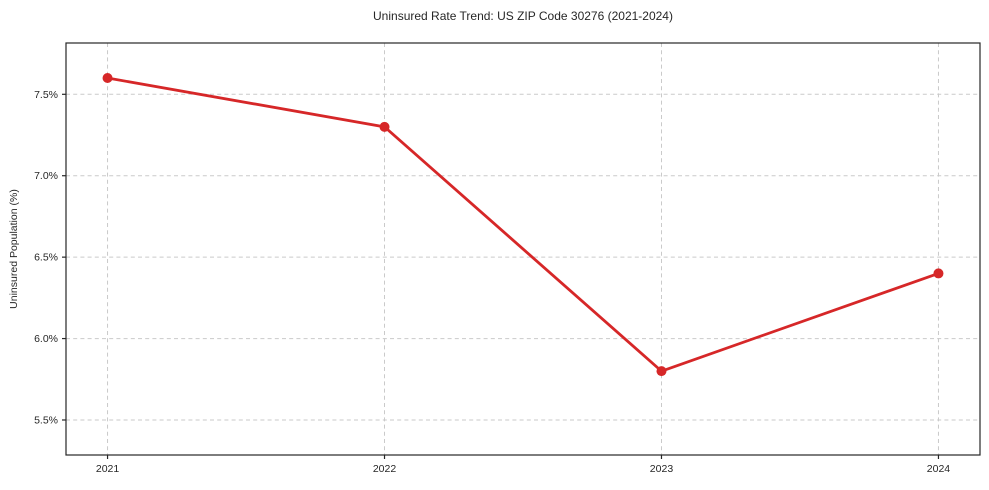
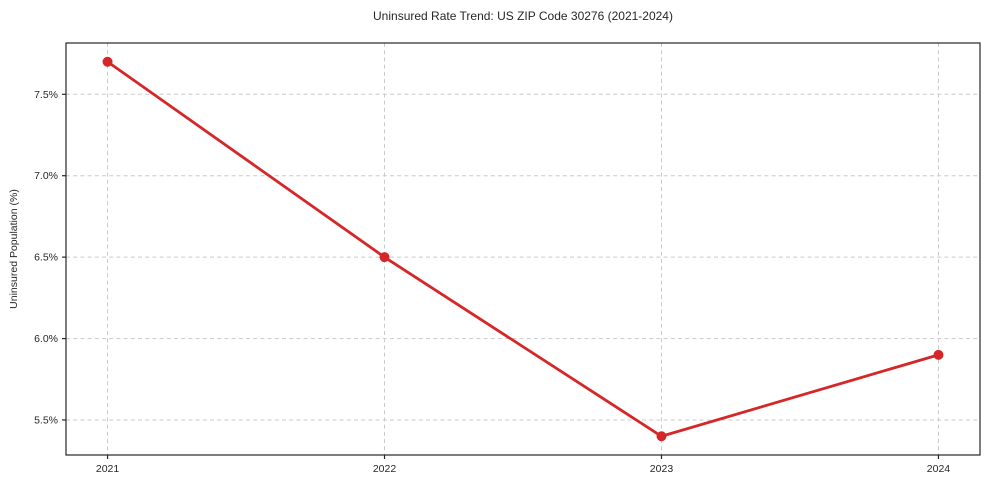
2021: 7.6% -> 7.7%
2022: 7.3% -> 6.5%
2023: 5.8% -> 5.4%
2024: 6.4% -> 5.9%
